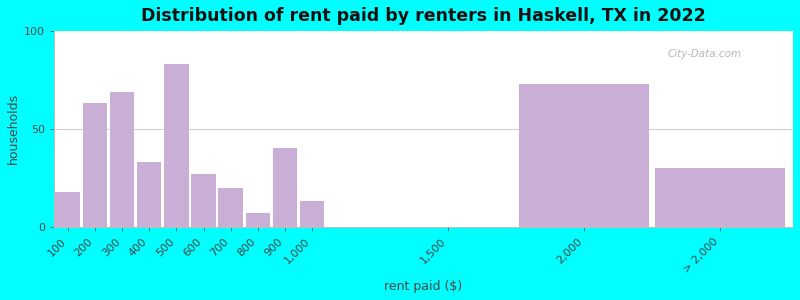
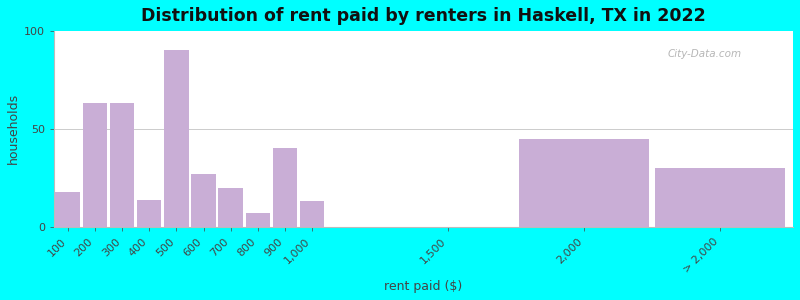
300: 69 -> 63
400: 33 -> 14
500: 83 -> 90
2,000: 73 -> 45
